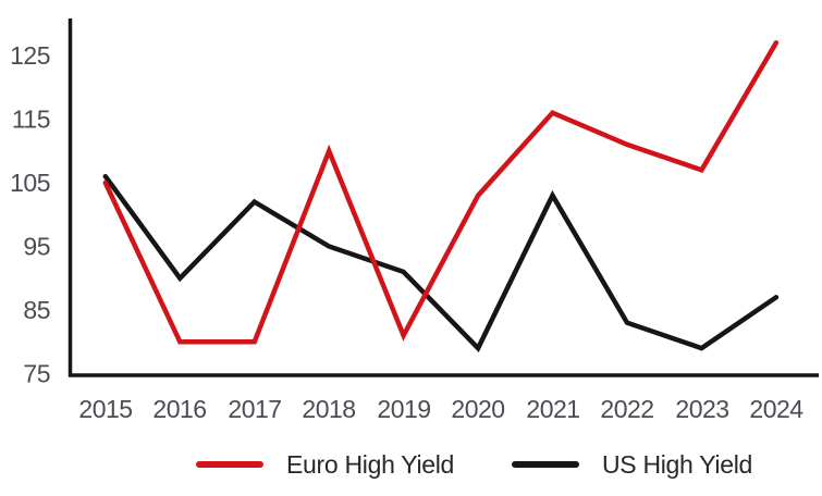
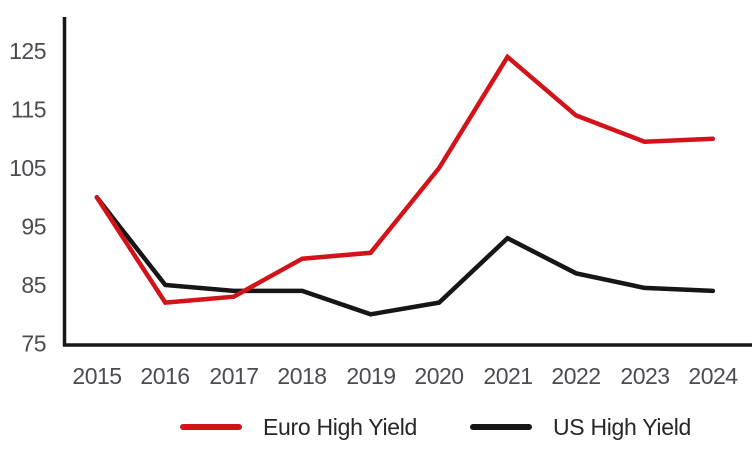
Euro High Yield/2015: 105 -> 100
US High Yield/2015: 106 -> 100
Euro High Yield/2016: 80 -> 82
US High Yield/2016: 90 -> 85
Euro High Yield/2017: 80 -> 83
US High Yield/2017: 102 -> 84
Euro High Yield/2018: 110 -> 90
US High Yield/2018: 95 -> 84
Euro High Yield/2019: 81 -> 90
US High Yield/2019: 91 -> 80
Euro High Yield/2020: 103 -> 105
US High Yield/2020: 79 -> 82
Euro High Yield/2021: 116 -> 124
US High Yield/2021: 103 -> 93
Euro High Yield/2022: 111 -> 114
US High Yield/2022: 83 -> 87
Euro High Yield/2023: 107 -> 110
US High Yield/2023: 79 -> 84
Euro High Yield/2024: 127 -> 110
US High Yield/2024: 87 -> 84
